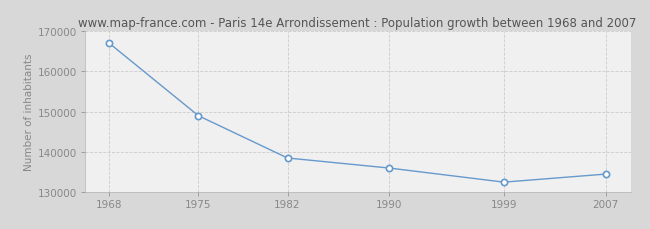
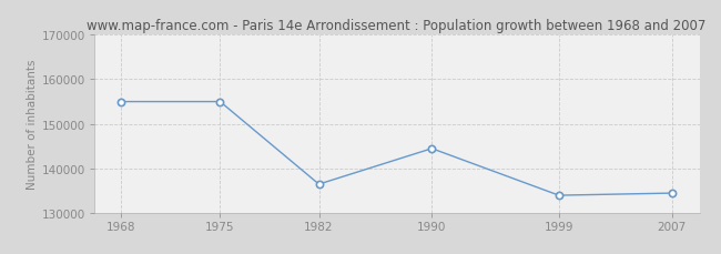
1968: 167000 -> 155000
1975: 149000 -> 155000
1982: 138500 -> 136500
1990: 136000 -> 144500
1999: 132500 -> 134000
